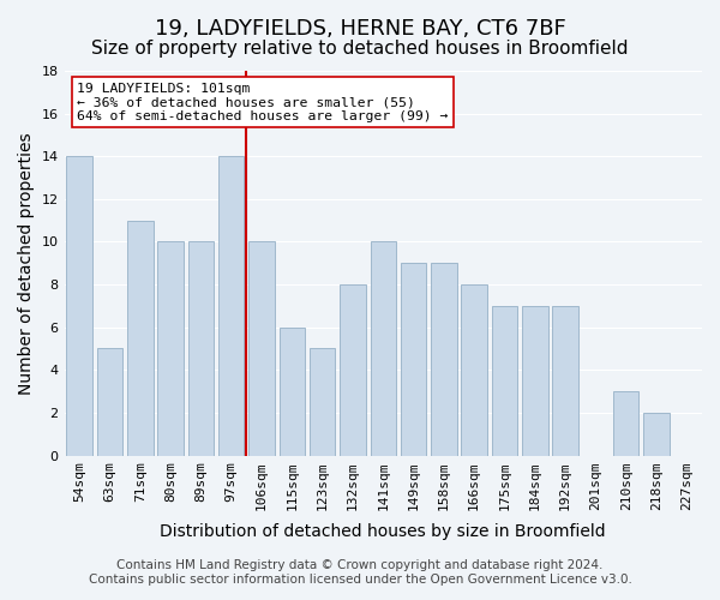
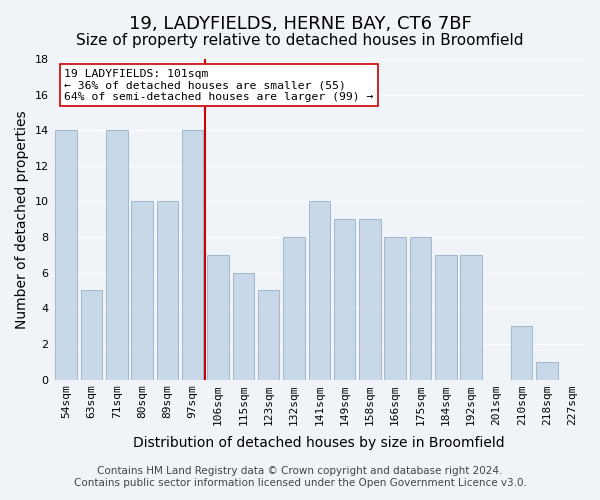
71sqm: 11 -> 14
106sqm: 10 -> 7
175sqm: 7 -> 8
218sqm: 2 -> 1
